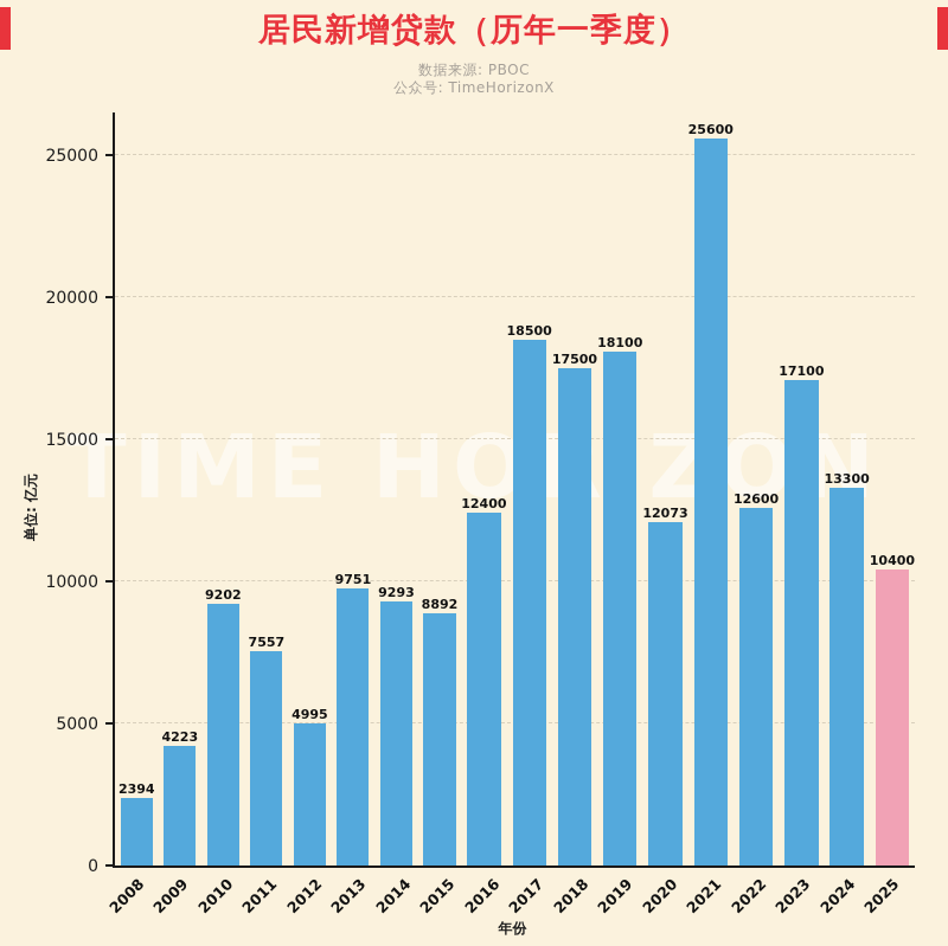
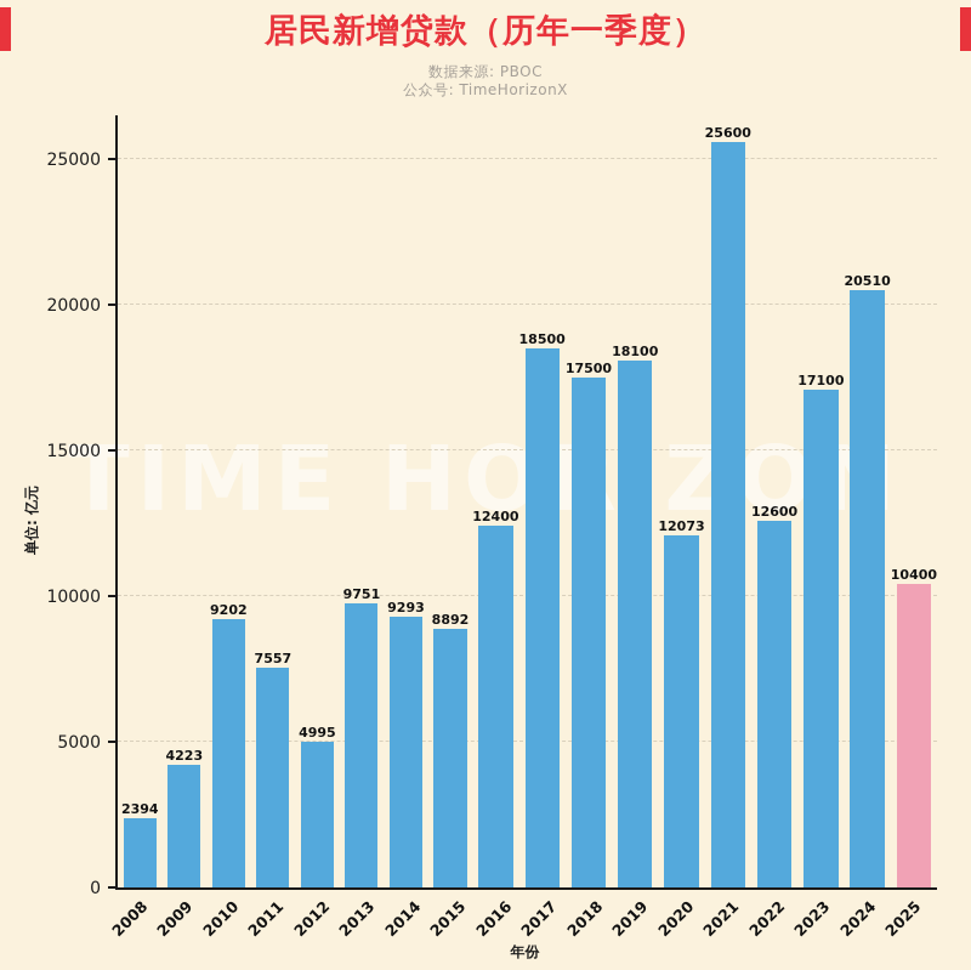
2024: 13300 -> 20510
